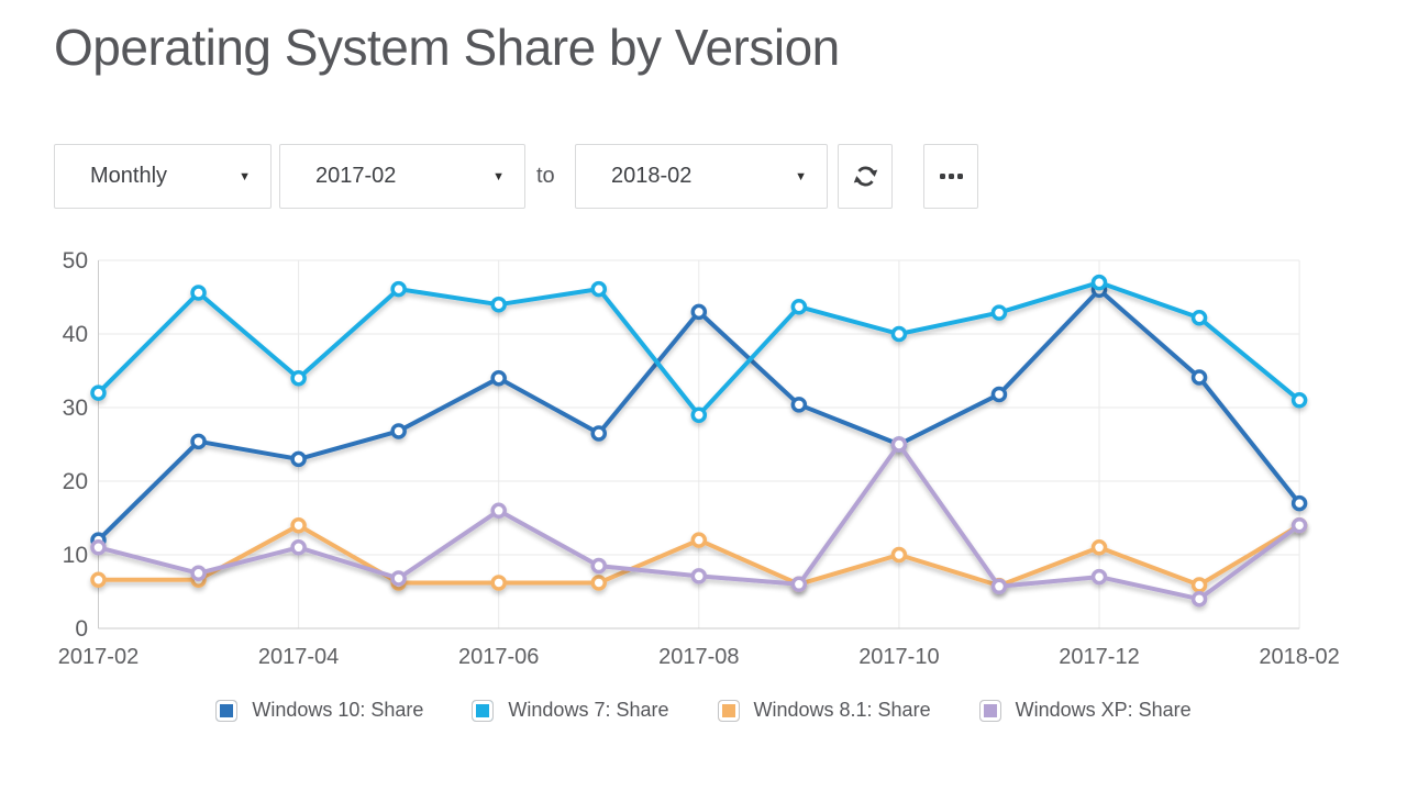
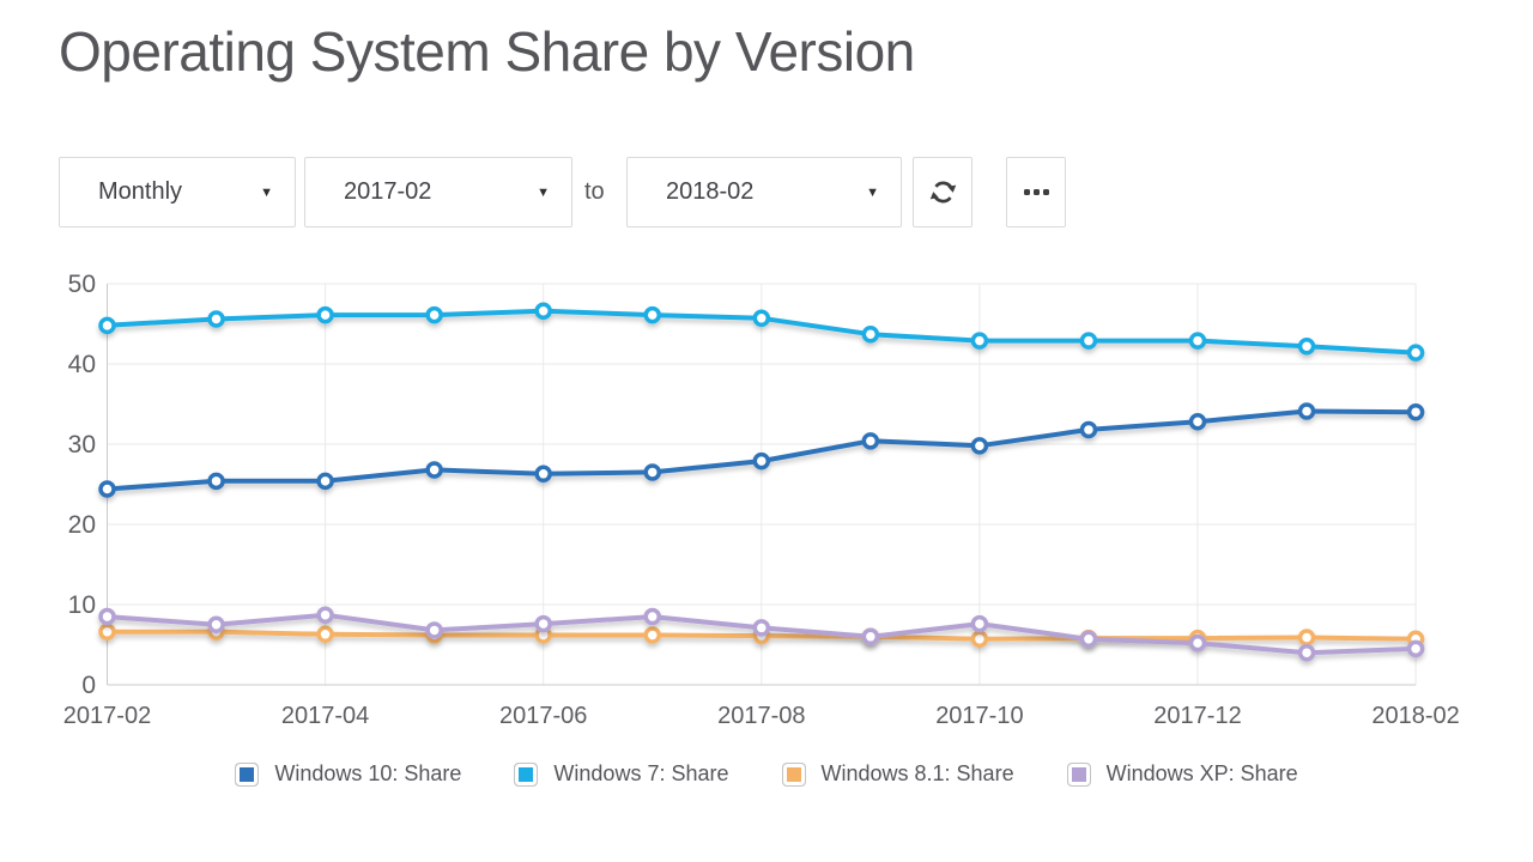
Windows 10: Share/2017-02: 12 -> 24
Windows 7: Share/2017-02: 32 -> 45
Windows XP: Share/2017-02: 11 -> 8
Windows 10: Share/2017-04: 23 -> 25
Windows 7: Share/2017-04: 34 -> 46
Windows 8.1: Share/2017-04: 14 -> 6
Windows XP: Share/2017-04: 11 -> 9
Windows 10: Share/2017-06: 34 -> 26
Windows 7: Share/2017-06: 44 -> 47
Windows XP: Share/2017-06: 16 -> 8
Windows 10: Share/2017-08: 43 -> 28
Windows 7: Share/2017-08: 29 -> 46
Windows 8.1: Share/2017-08: 12 -> 6
Windows 10: Share/2017-10: 25 -> 30
Windows 7: Share/2017-10: 40 -> 43
Windows 8.1: Share/2017-10: 10 -> 6
Windows XP: Share/2017-10: 25 -> 8
Windows 10: Share/2017-12: 46 -> 33
Windows 7: Share/2017-12: 47 -> 43
Windows 8.1: Share/2017-12: 11 -> 6
Windows XP: Share/2017-12: 7 -> 5
Windows 10: Share/2018-02: 17 -> 34
Windows 7: Share/2018-02: 31 -> 41
Windows 8.1: Share/2018-02: 14 -> 6
Windows XP: Share/2018-02: 14 -> 4
